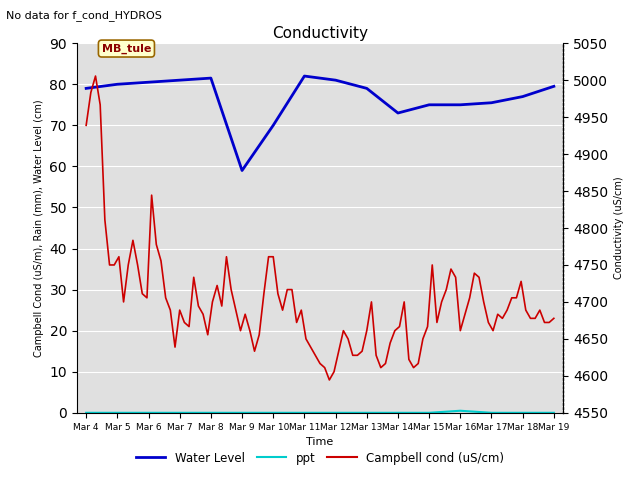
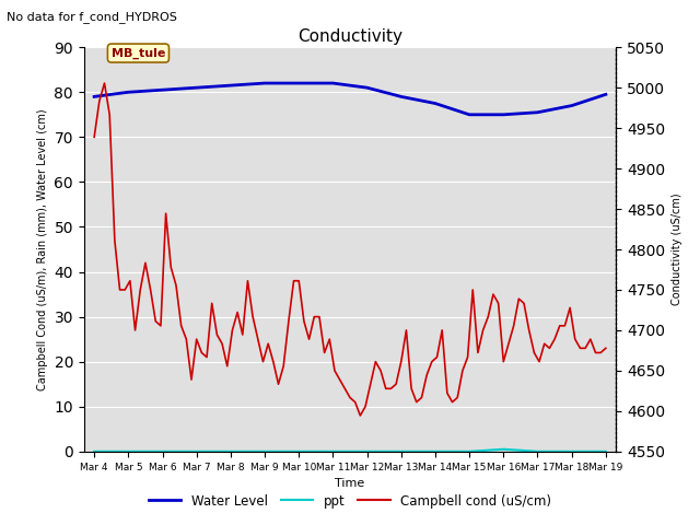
Water Level/Mar 9: 59.0 -> 82.0
Water Level/Mar 10: 70.0 -> 82.0
Water Level/Mar 14: 73.0 -> 77.5
